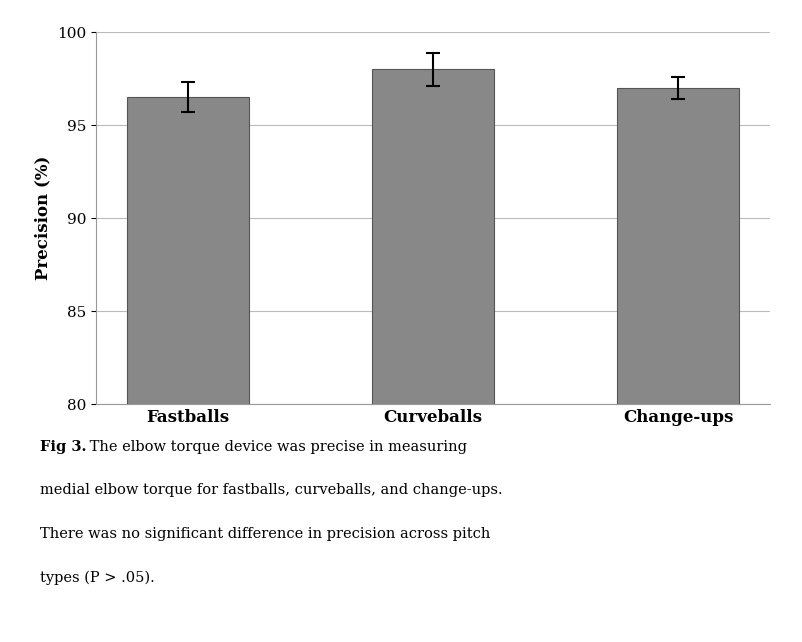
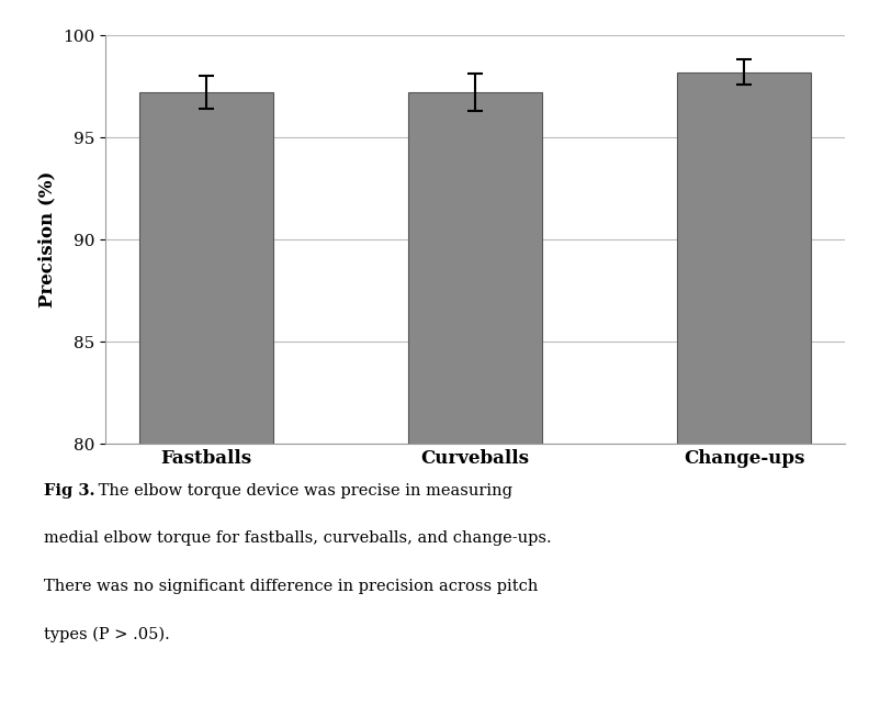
Fastballs: 96.5 -> 97.2
Curveballs: 98.0 -> 97.2
Change-ups: 97.0 -> 98.2
